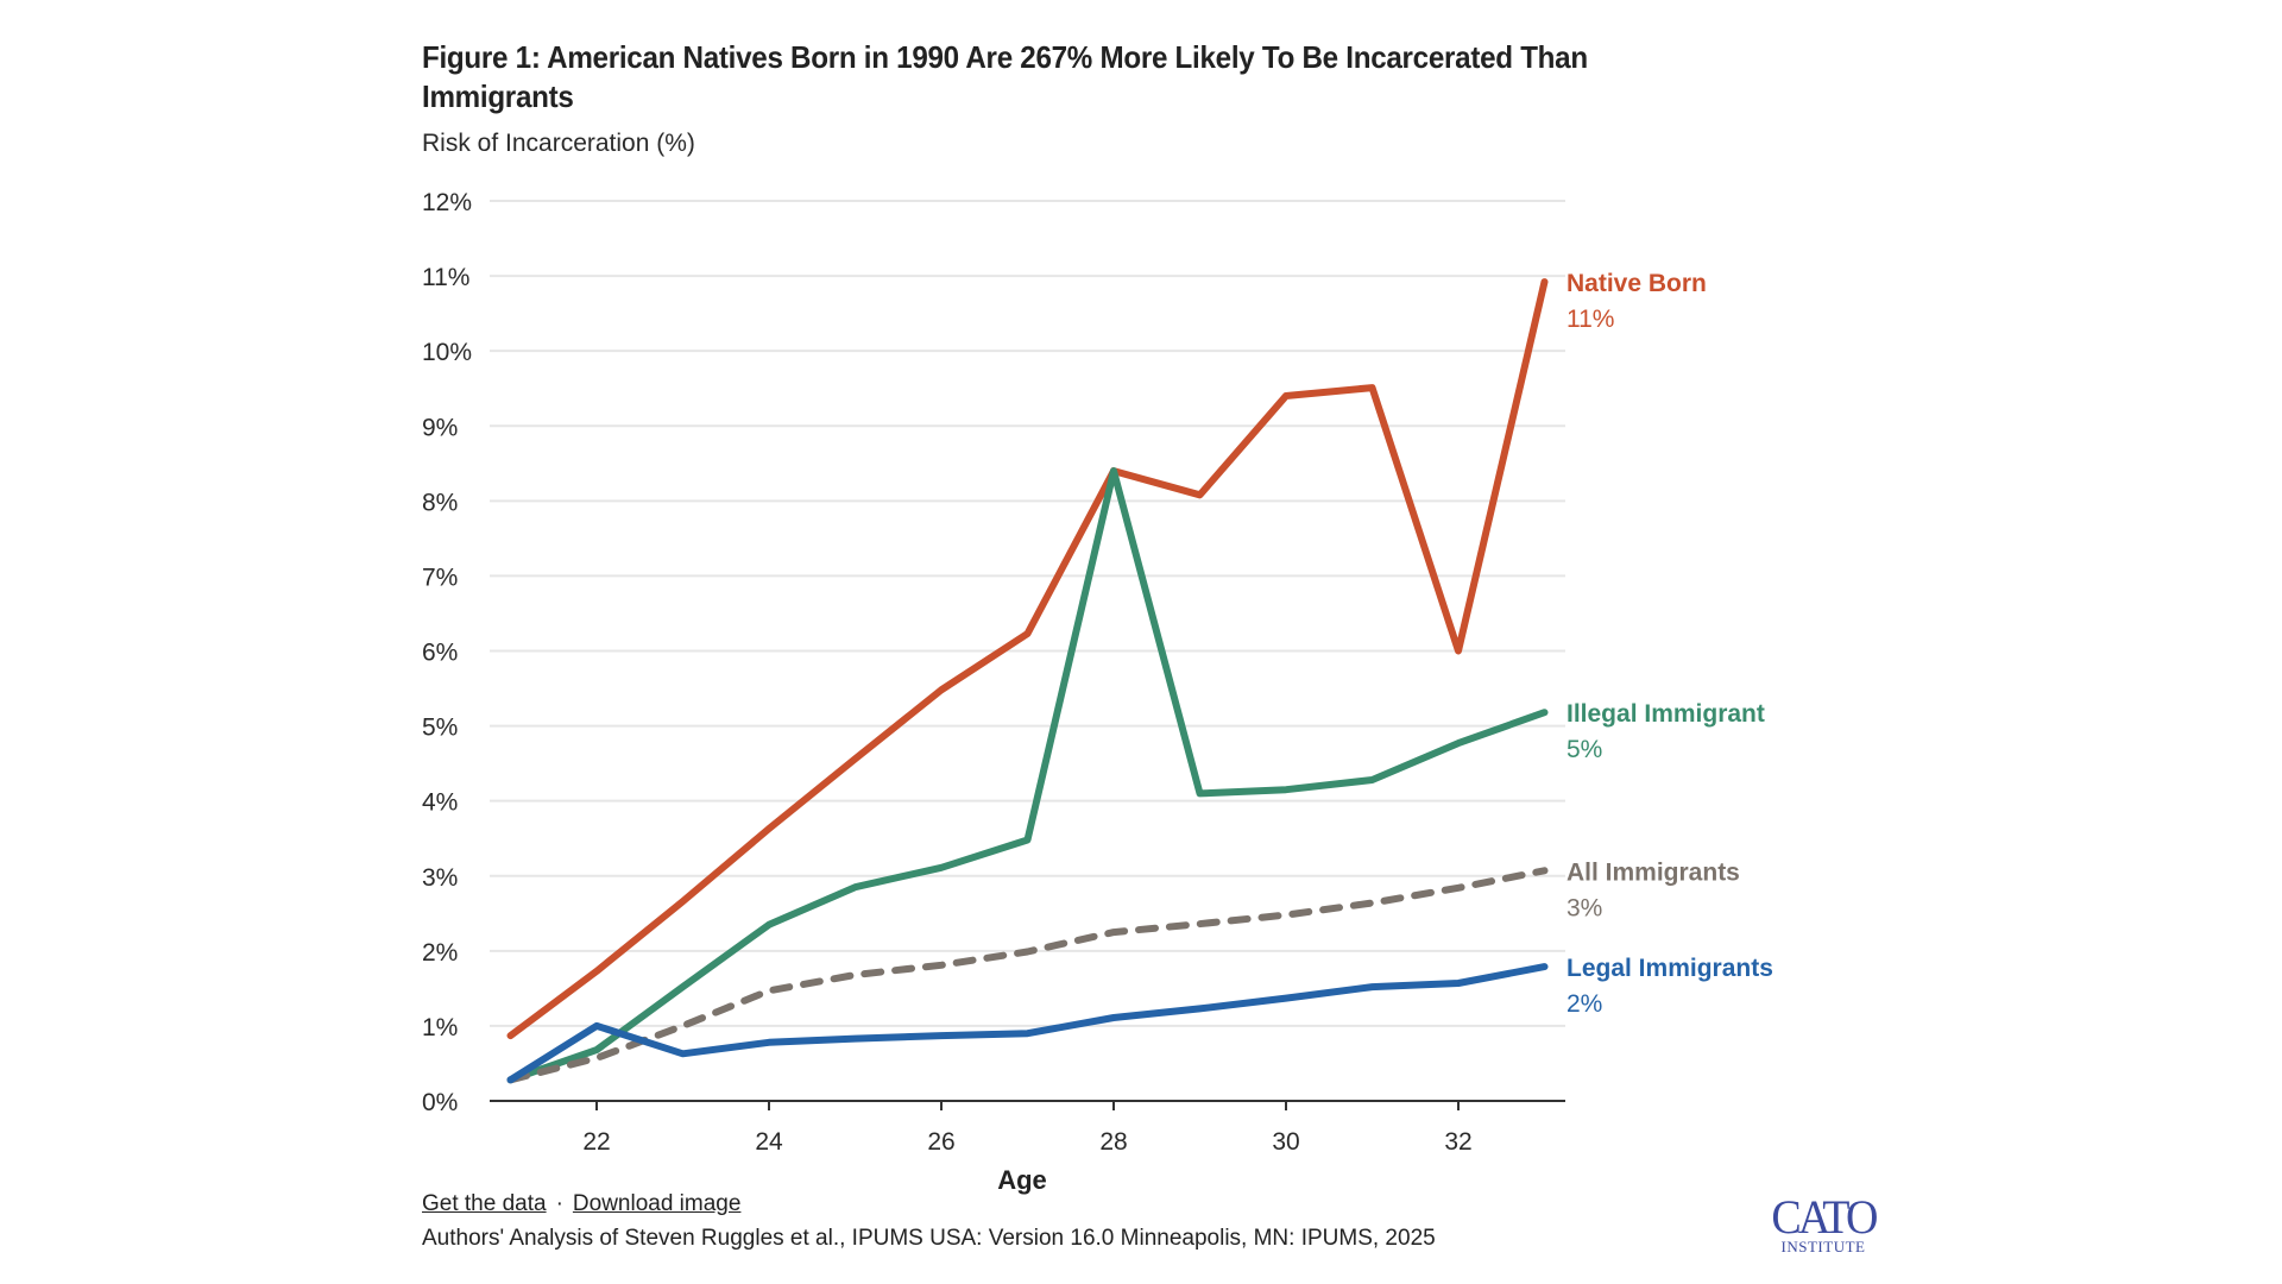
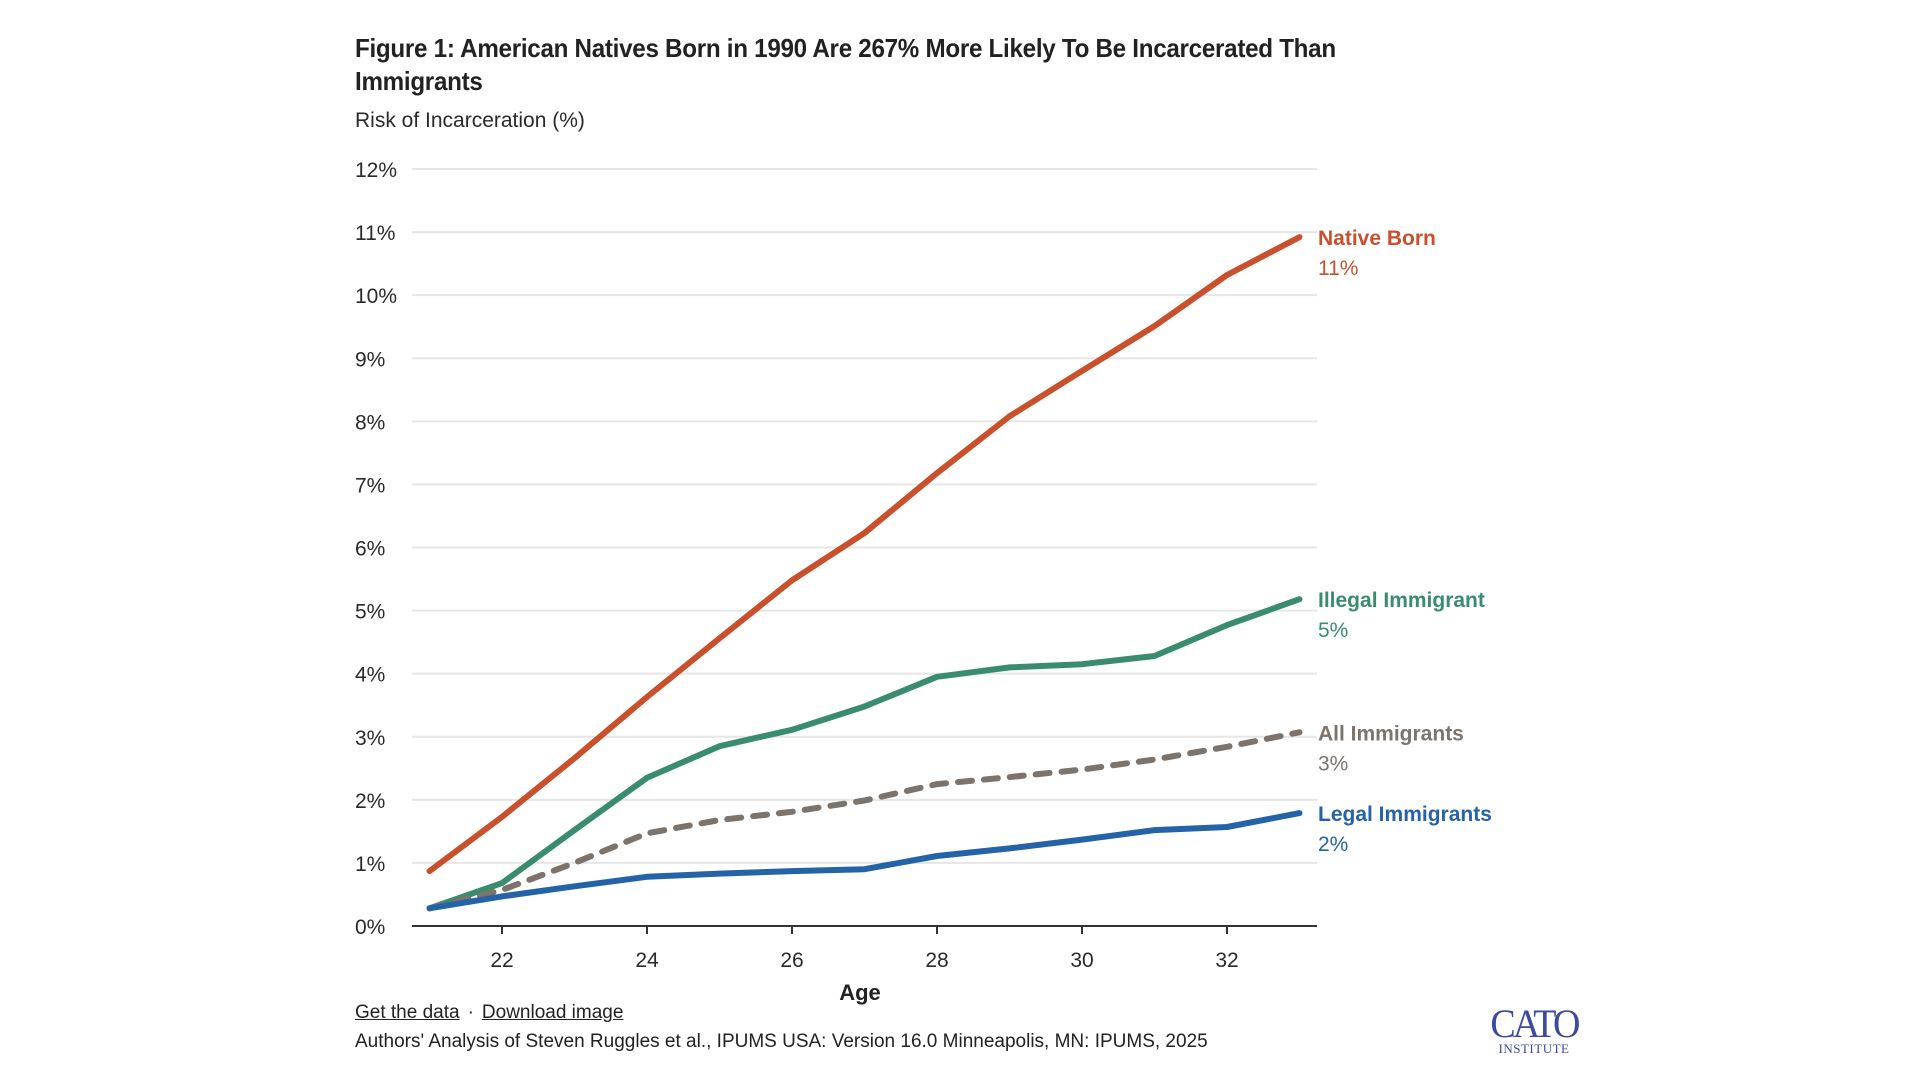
Legal Immigrants/22: 1.0% -> 0.5%
Native Born/28: 8.4% -> 7.2%
Illegal Immigrant/28: 8.4% -> 4.0%
Native Born/30: 9.4% -> 8.8%
Native Born/32: 6.0% -> 10.3%
